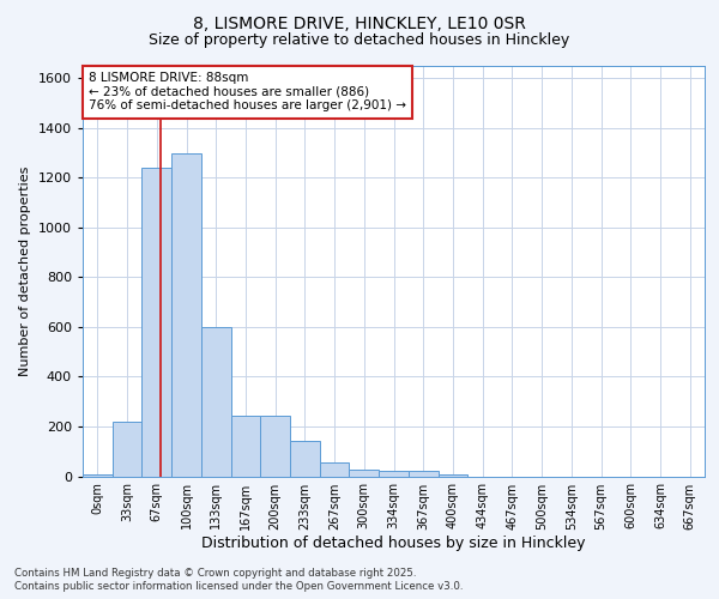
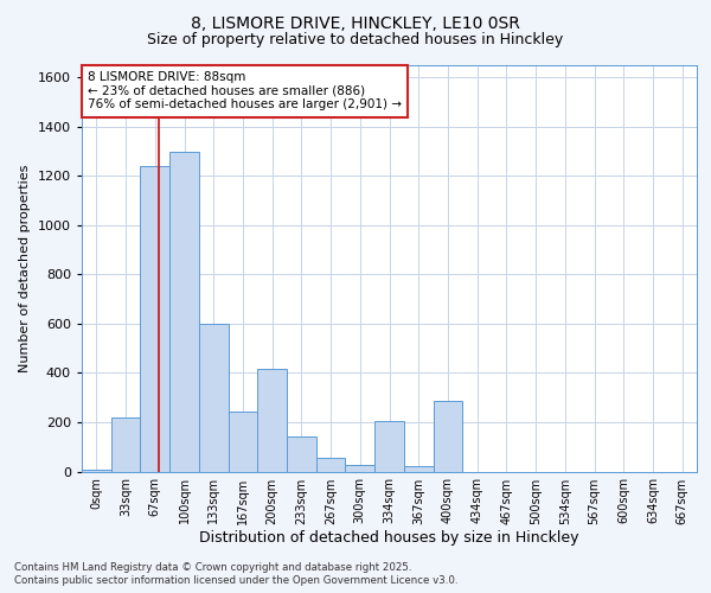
200sqm: 245 -> 415
334sqm: 20 -> 205
400sqm: 5 -> 285
